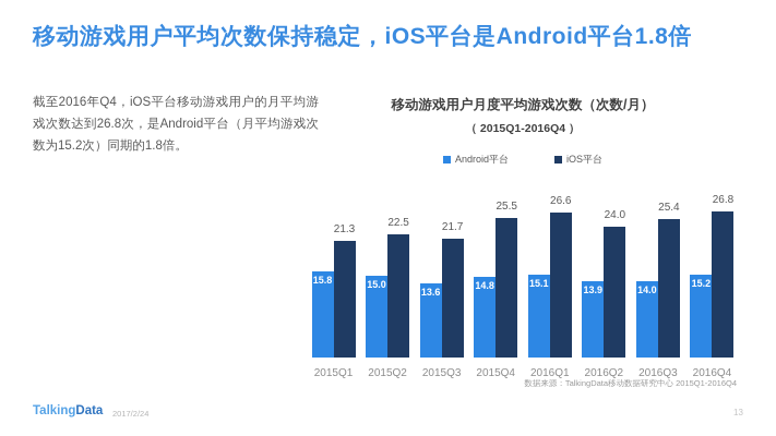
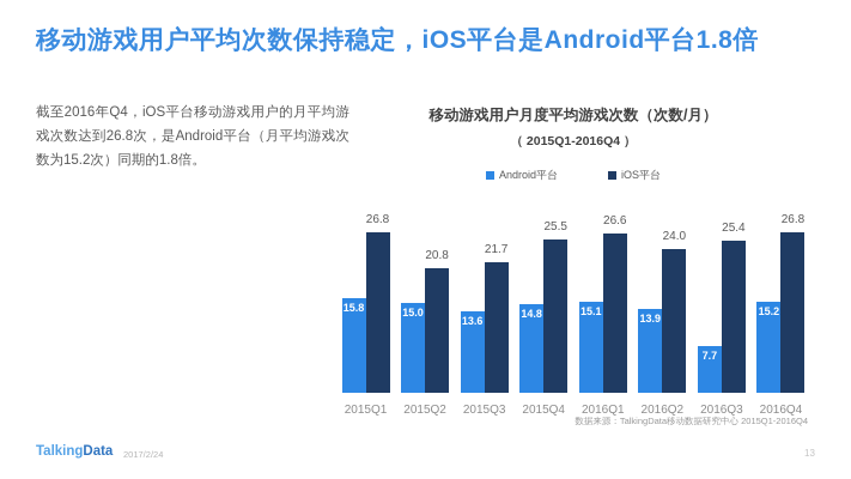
iOS平台/2015Q1: 21.3 -> 26.8
iOS平台/2015Q2: 22.5 -> 20.8
Android平台/2016Q3: 14.0 -> 7.7
